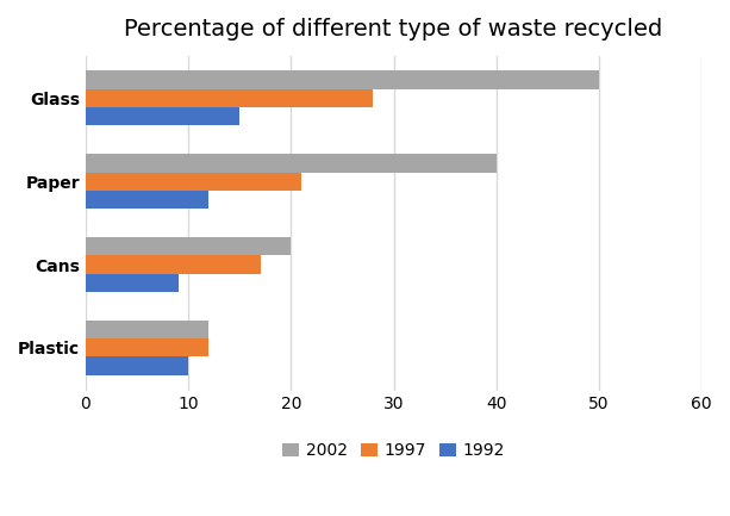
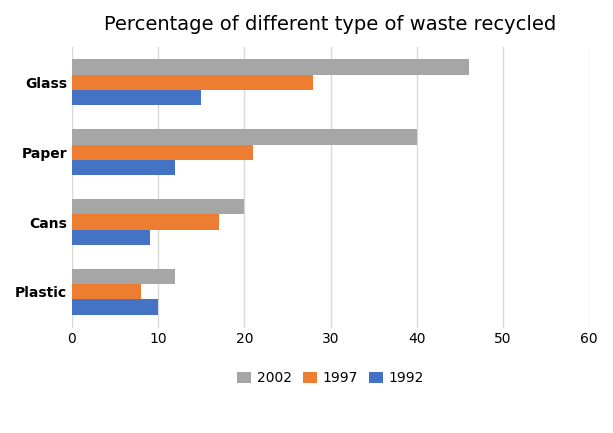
2002/Glass: 50 -> 46
1997/Plastic: 12 -> 8
